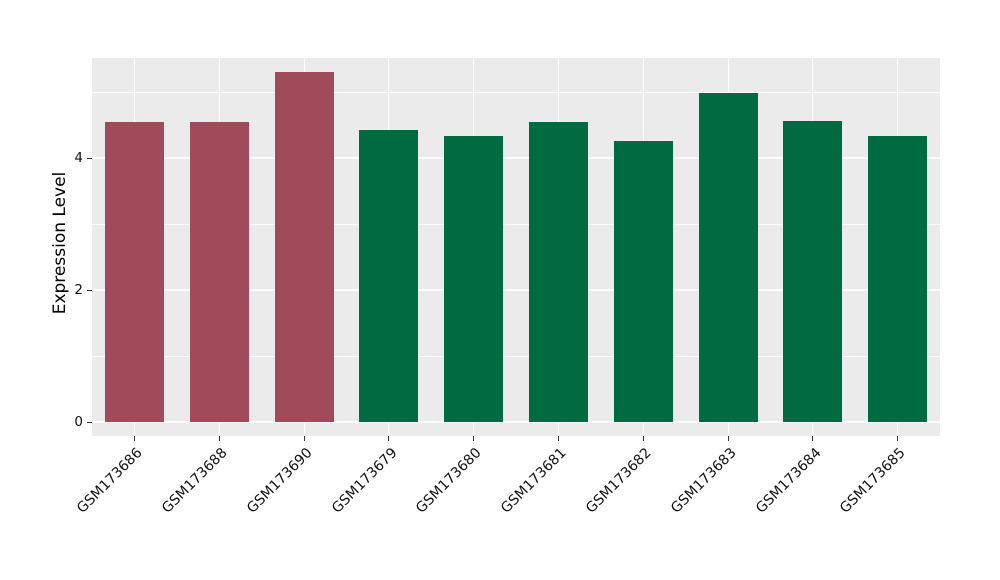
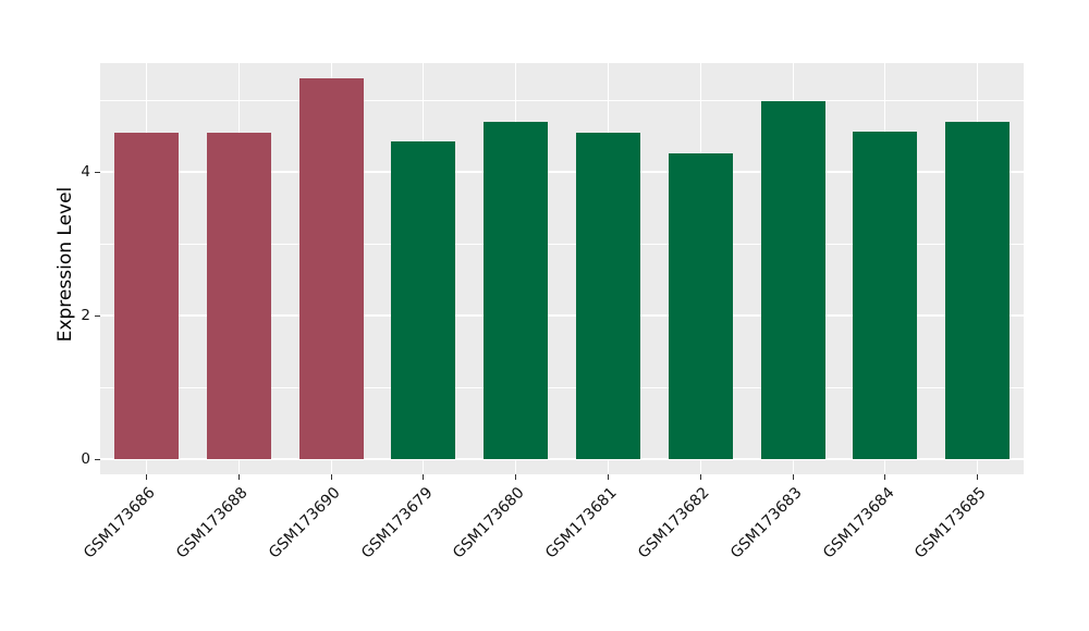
GSM173680: 4.3 -> 4.7
GSM173685: 4.3 -> 4.7
